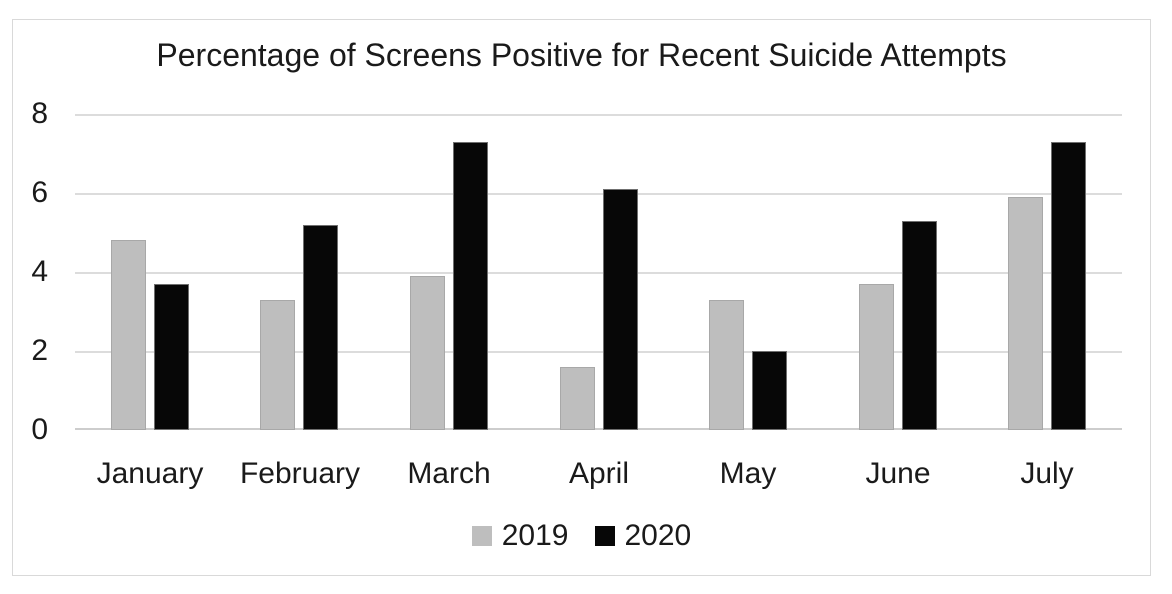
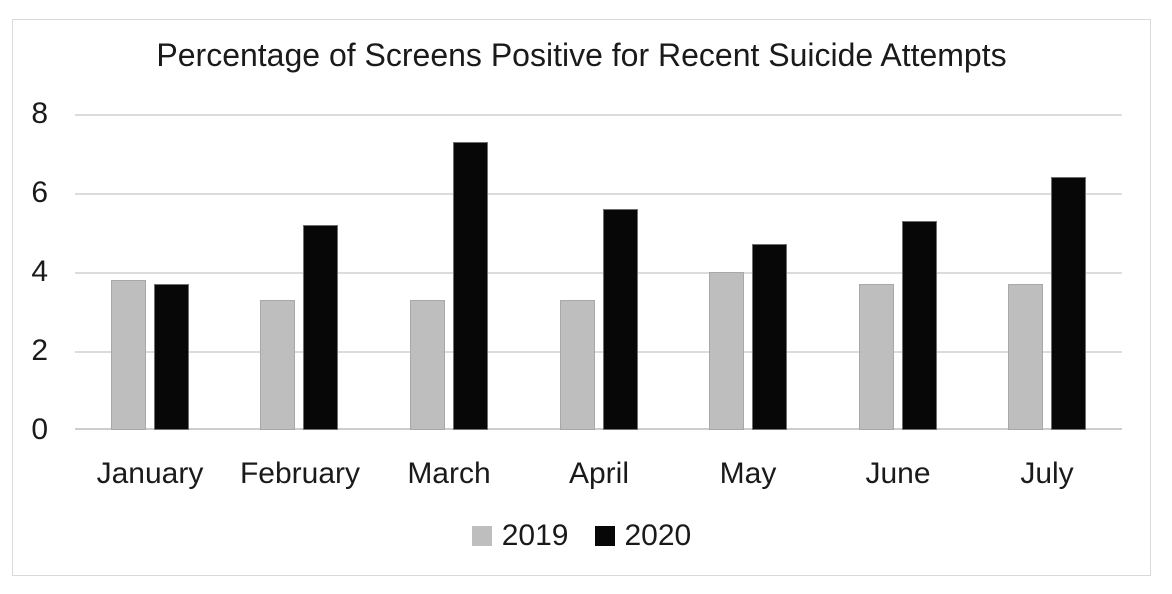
2019/January: 4.8 -> 3.8
2019/March: 3.9 -> 3.3
2019/April: 1.6 -> 3.3
2020/April: 6.1 -> 5.6
2019/May: 3.3 -> 4.0
2020/May: 2.0 -> 4.7
2019/July: 5.9 -> 3.7
2020/July: 7.3 -> 6.4
